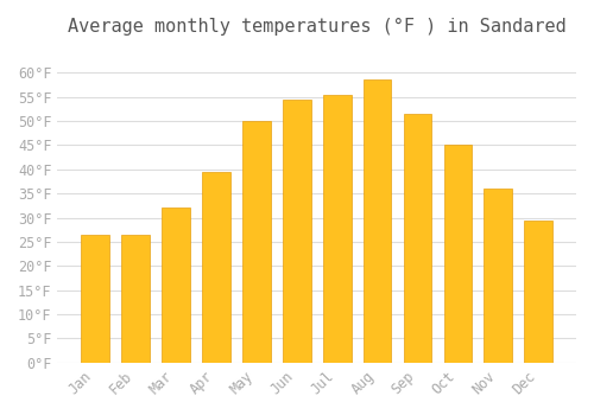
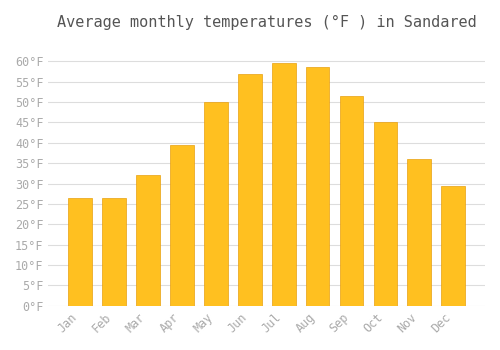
Jun: 54.5°F -> 57.0°F
Jul: 55.5°F -> 59.5°F
